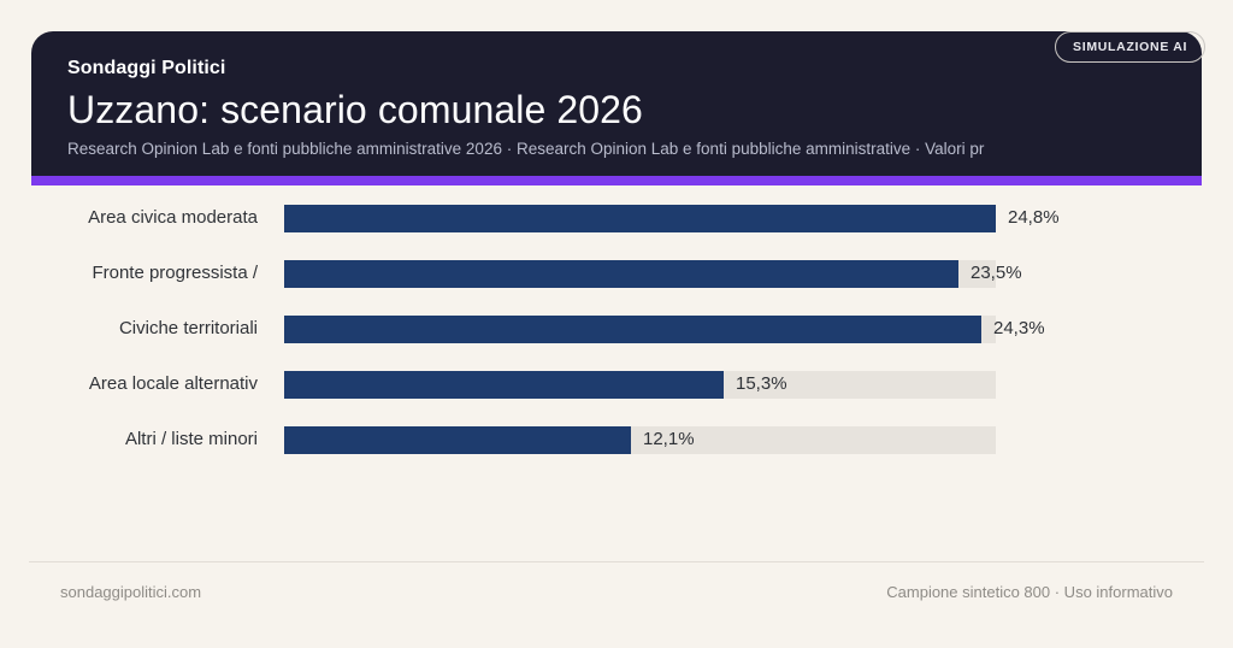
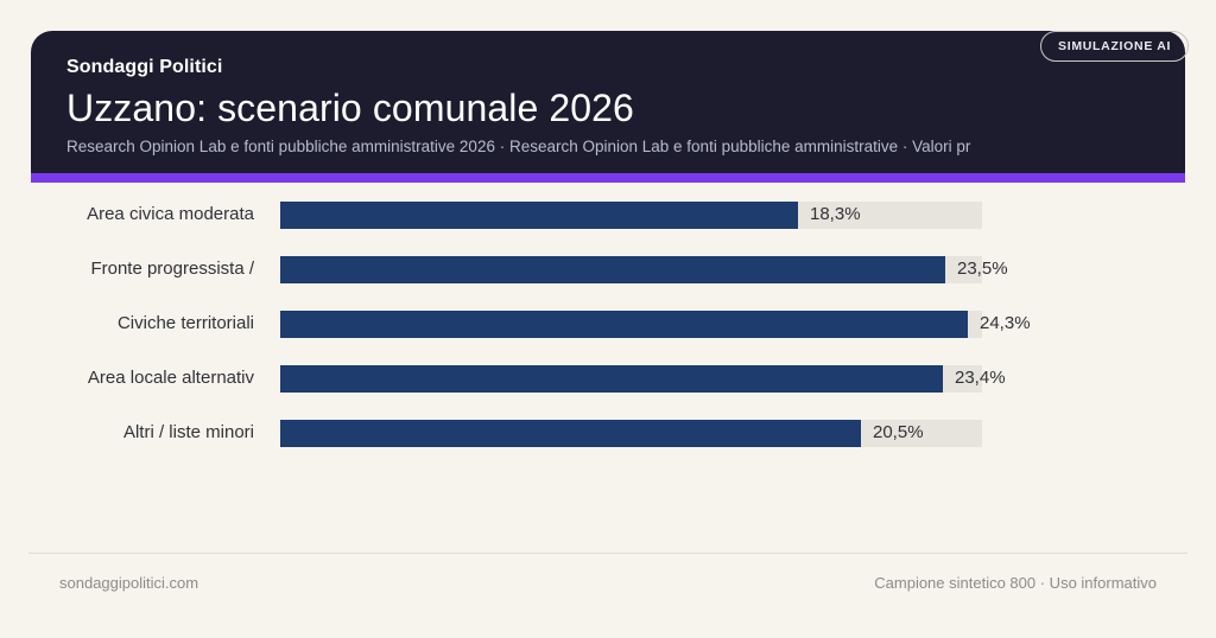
Area civica moderata: 24,8% -> 18,3%
Area locale alternativ: 15,3% -> 23,4%
Altri / liste minori: 12,1% -> 20,5%
